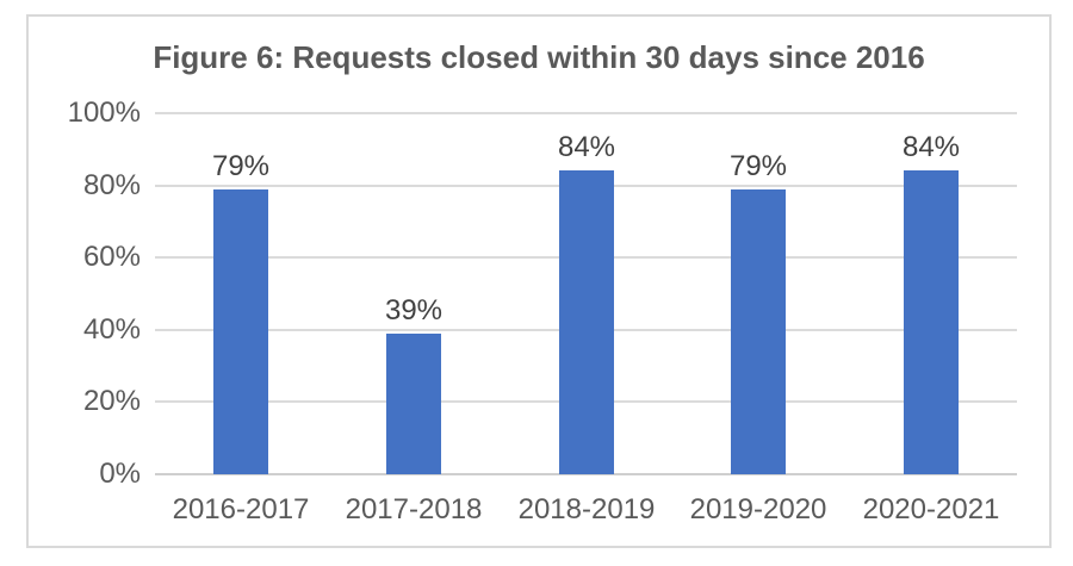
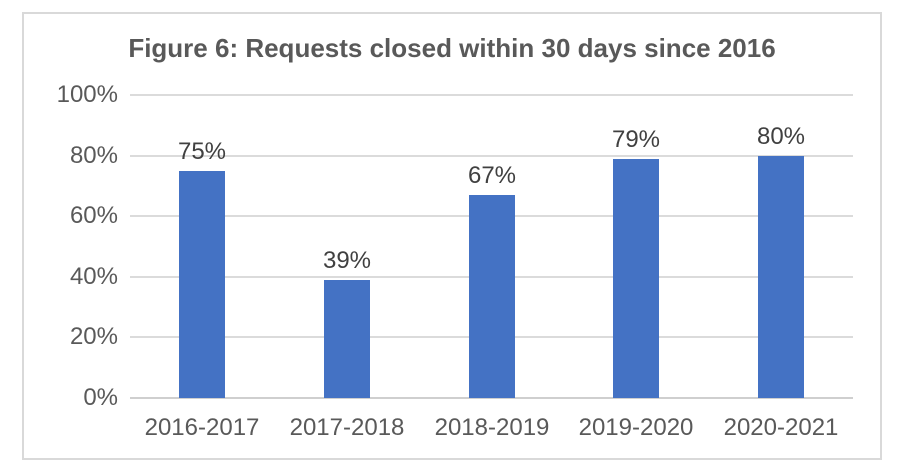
2016-2017: 79% -> 75%
2018-2019: 84% -> 67%
2020-2021: 84% -> 80%
